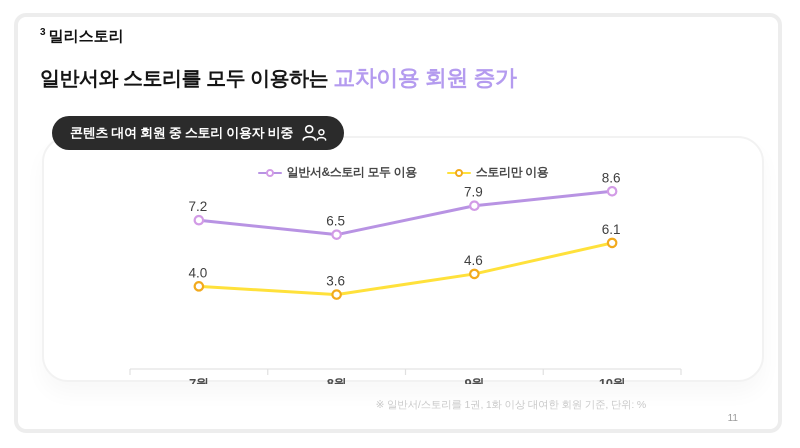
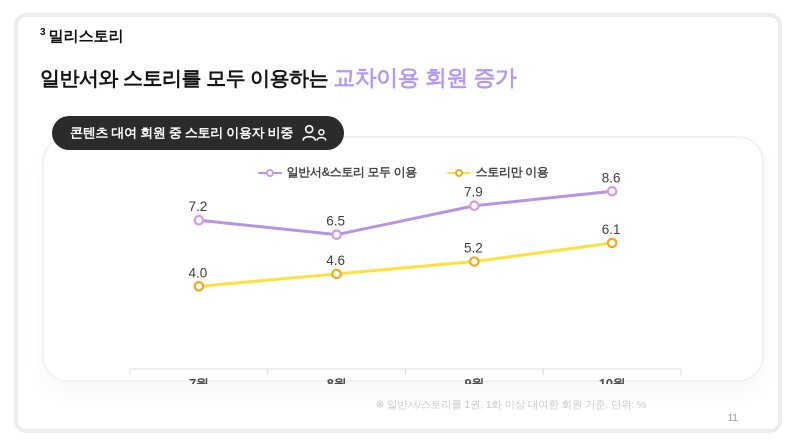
스토리만 이용/8월: 3.6 -> 4.6
스토리만 이용/9월: 4.6 -> 5.2
